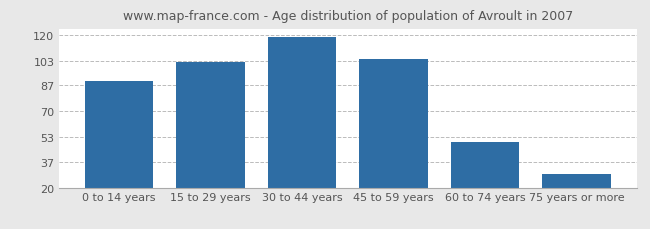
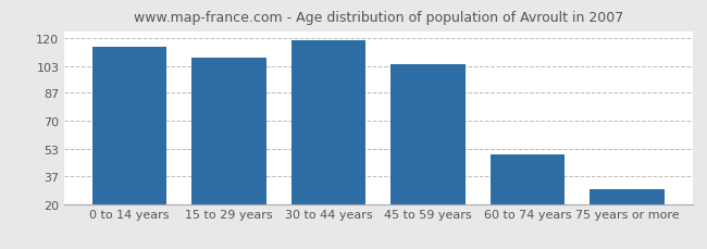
0 to 14 years: 90 -> 115
15 to 29 years: 102 -> 108
